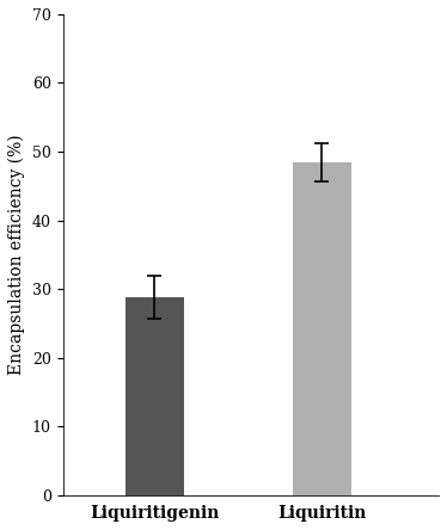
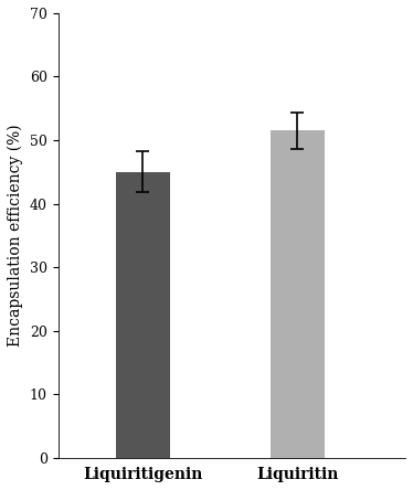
Liquiritigenin: 28.8 -> 45.0
Liquiritin: 48.4 -> 51.5
